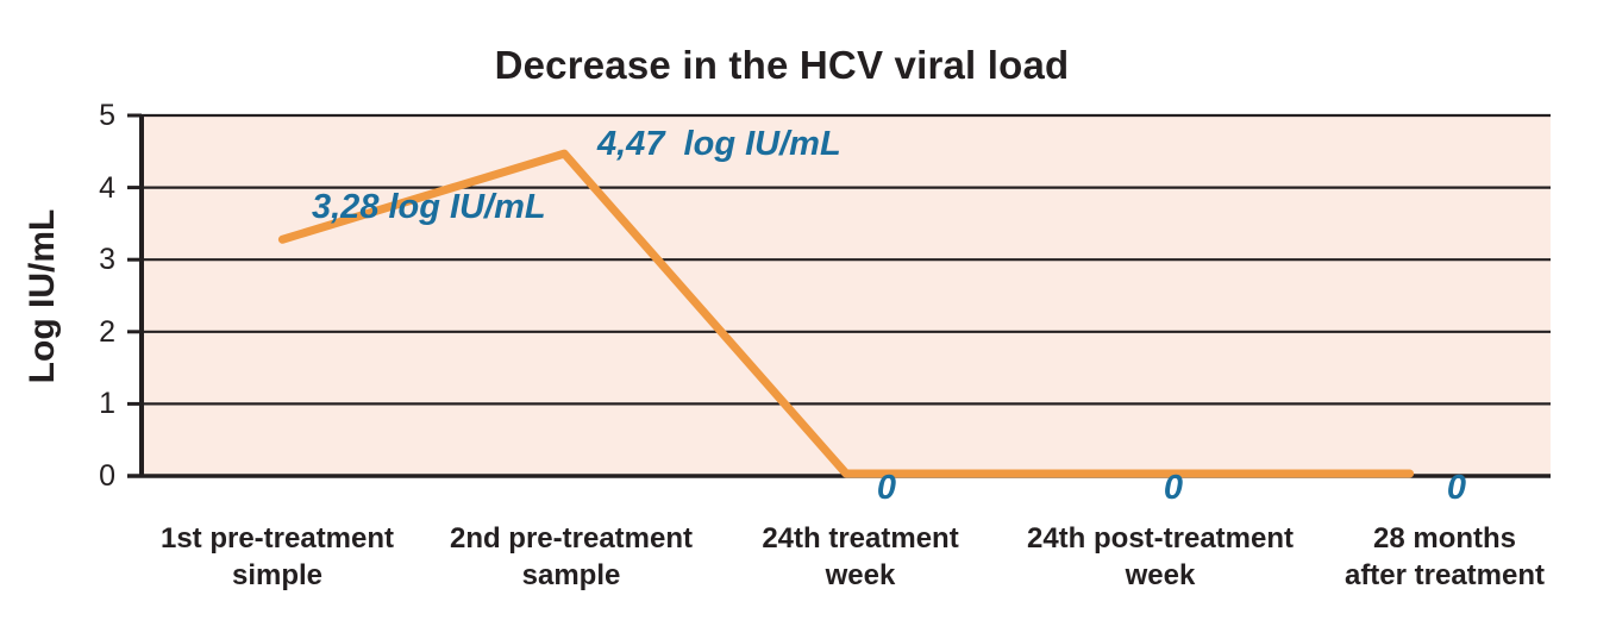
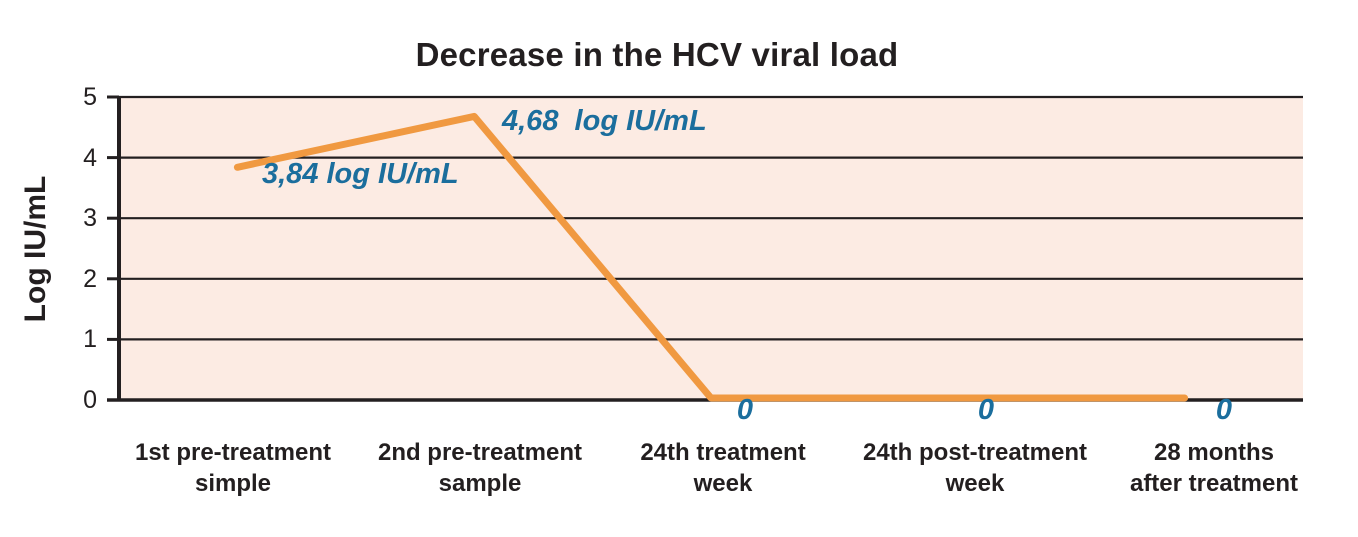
1st pre-treatment simple: 3,28 -> 3,84
2nd pre-treatment sample: 4,47 -> 4,68
